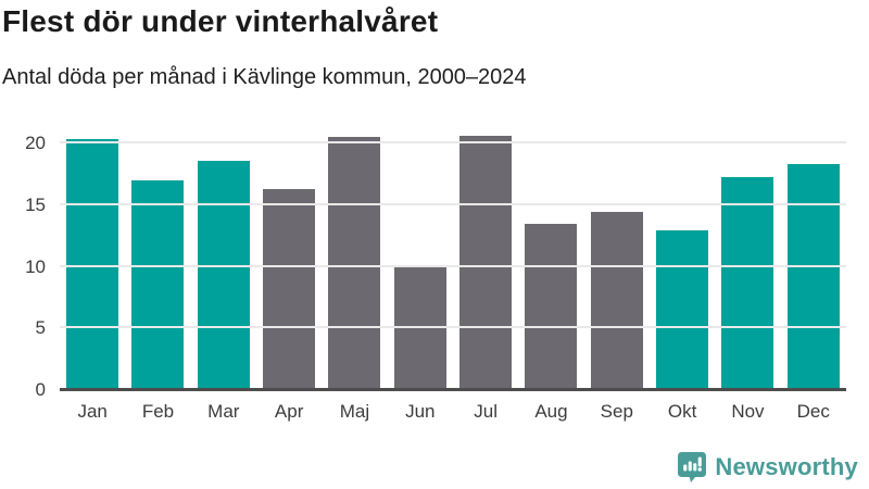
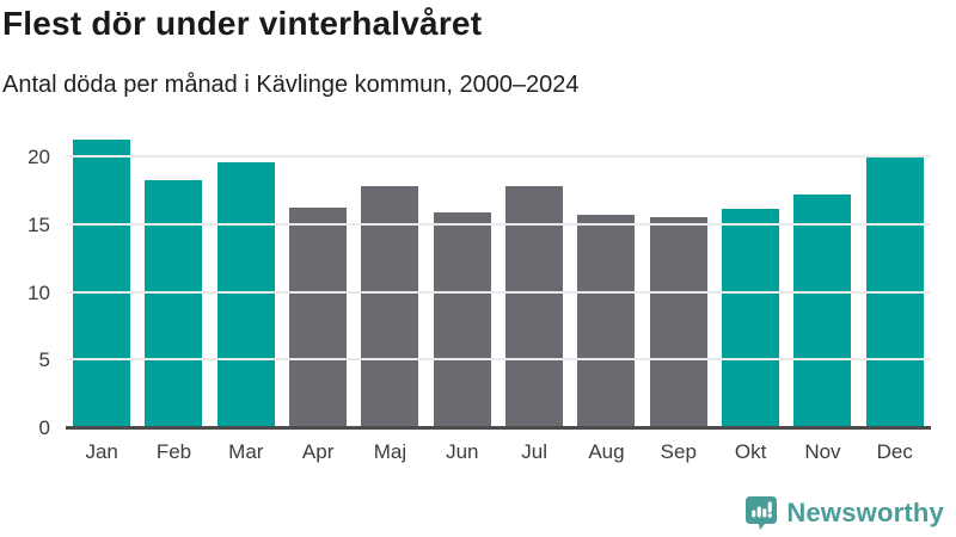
Jan: 20.3 -> 21.2
Feb: 16.9 -> 18.2
Mar: 18.5 -> 19.6
Maj: 20.4 -> 17.8
Jun: 10.0 -> 15.9
Jul: 20.5 -> 17.8
Aug: 13.4 -> 15.7
Sep: 14.4 -> 15.5
Okt: 12.9 -> 16.1
Dec: 18.2 -> 19.9
